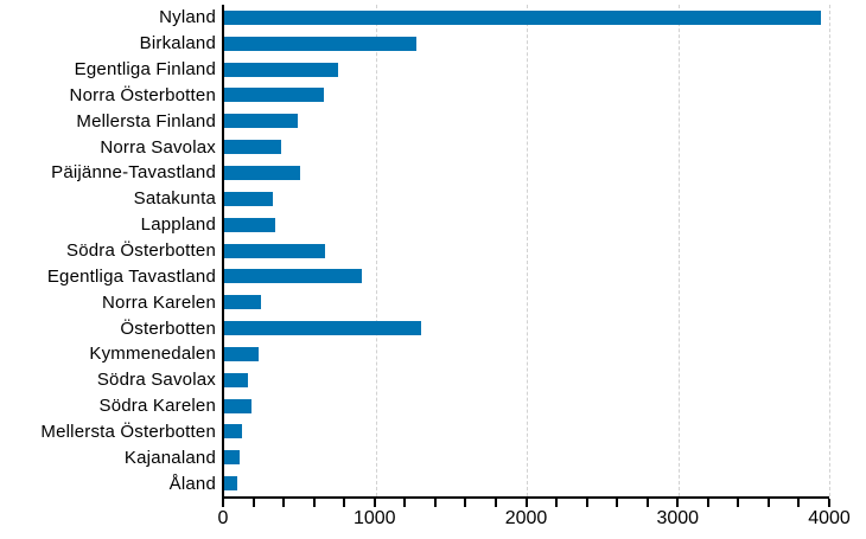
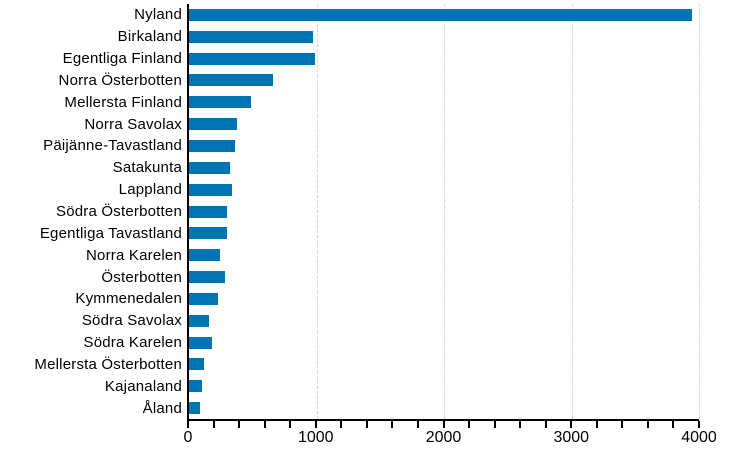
Birkaland: 1270 -> 980
Egentliga Finland: 750 -> 980
Päijänne-Tavastland: 500 -> 360
Södra Österbotten: 670 -> 300
Egentliga Tavastland: 910 -> 300
Österbotten: 1300 -> 280
